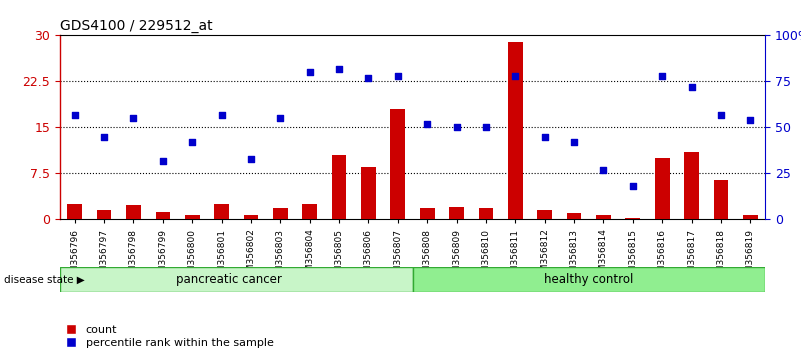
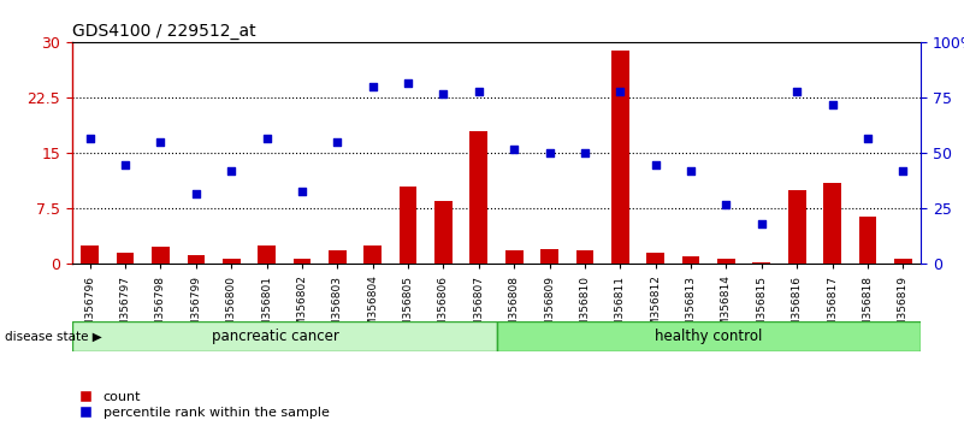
percentile rank within the sample/GSM356819: 54 -> 42
